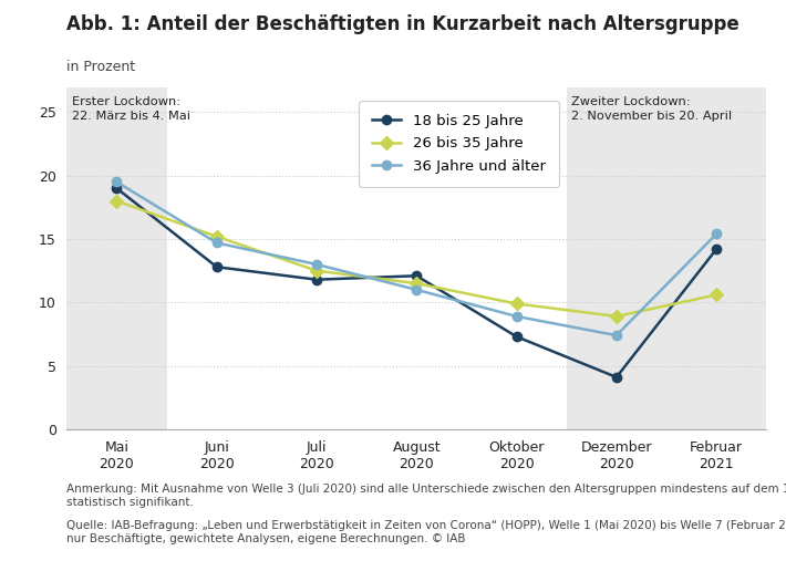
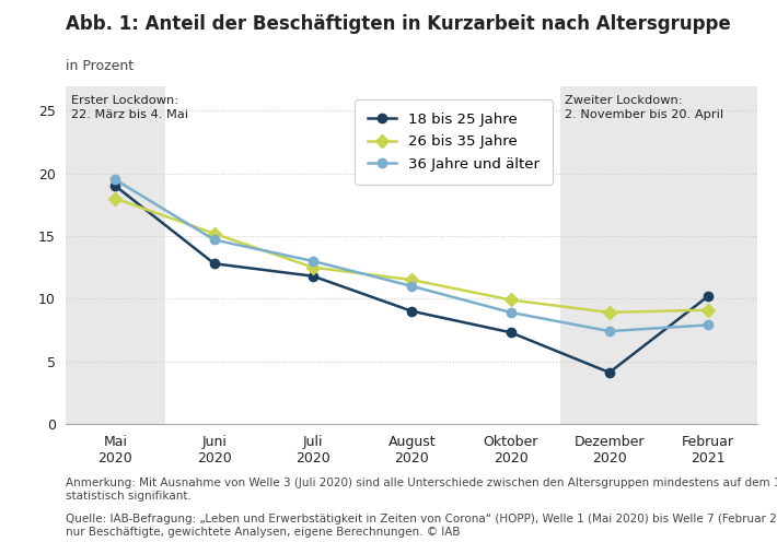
18 bis 25 Jahre/August 2020: 12.1 -> 9.0
18 bis 25 Jahre/Februar 2021: 14.2 -> 10.2
26 bis 35 Jahre/Februar 2021: 10.6 -> 9.1
36 Jahre und älter/Februar 2021: 15.4 -> 7.9
